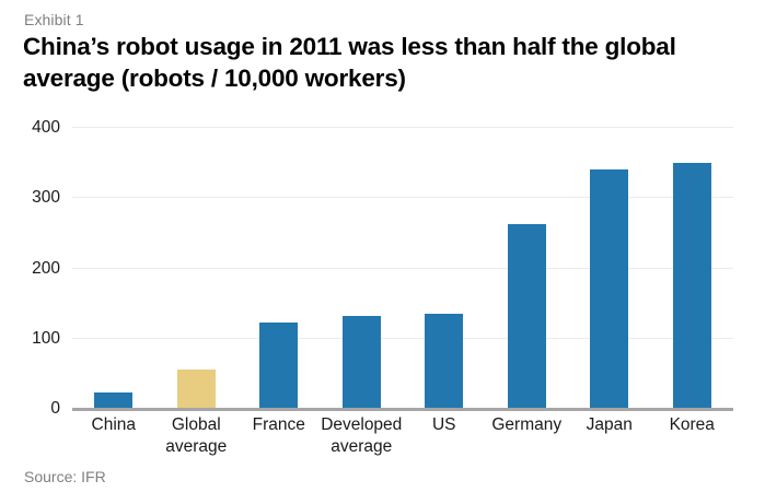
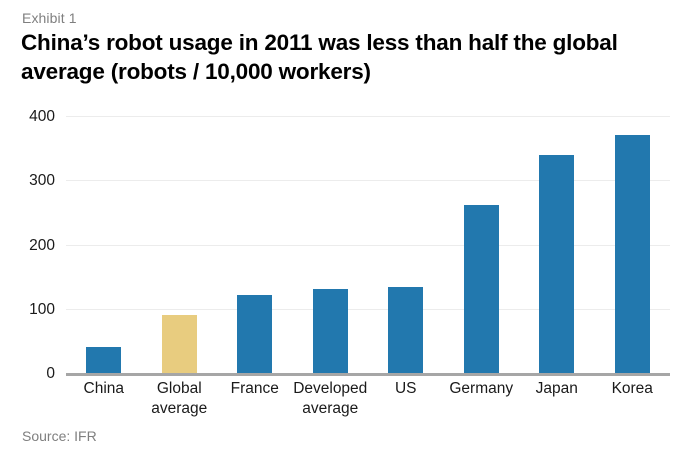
China: 20 -> 40
Global average: 60 -> 90
Korea: 350 -> 370
